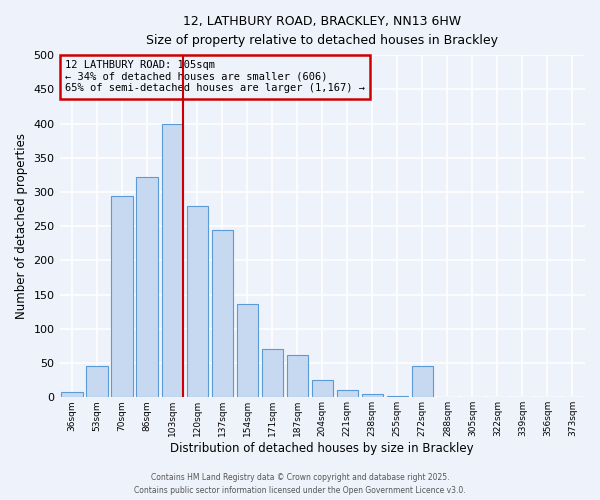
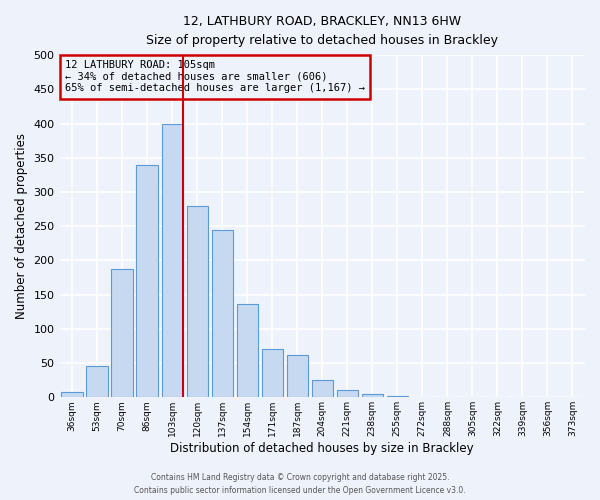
70sqm: 294 -> 188
86sqm: 322 -> 340
272sqm: 46 -> 1
